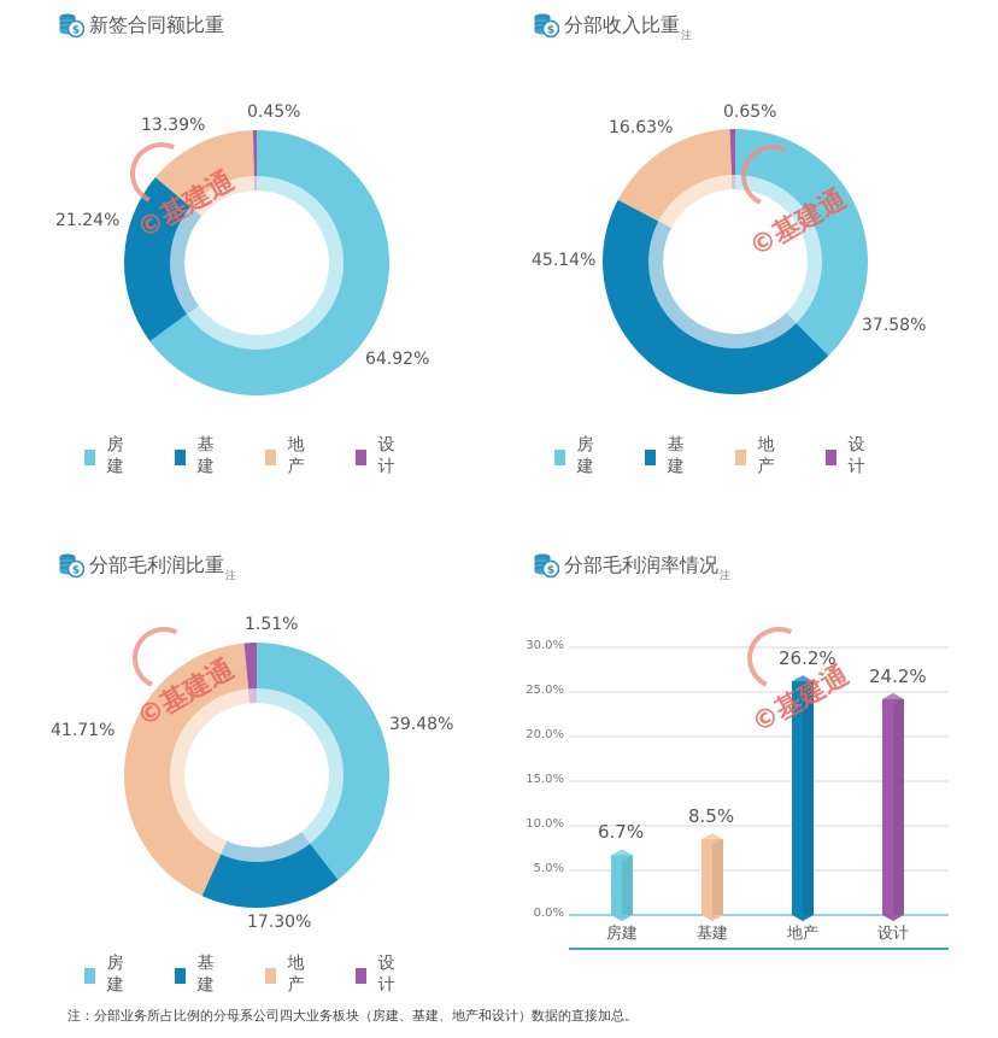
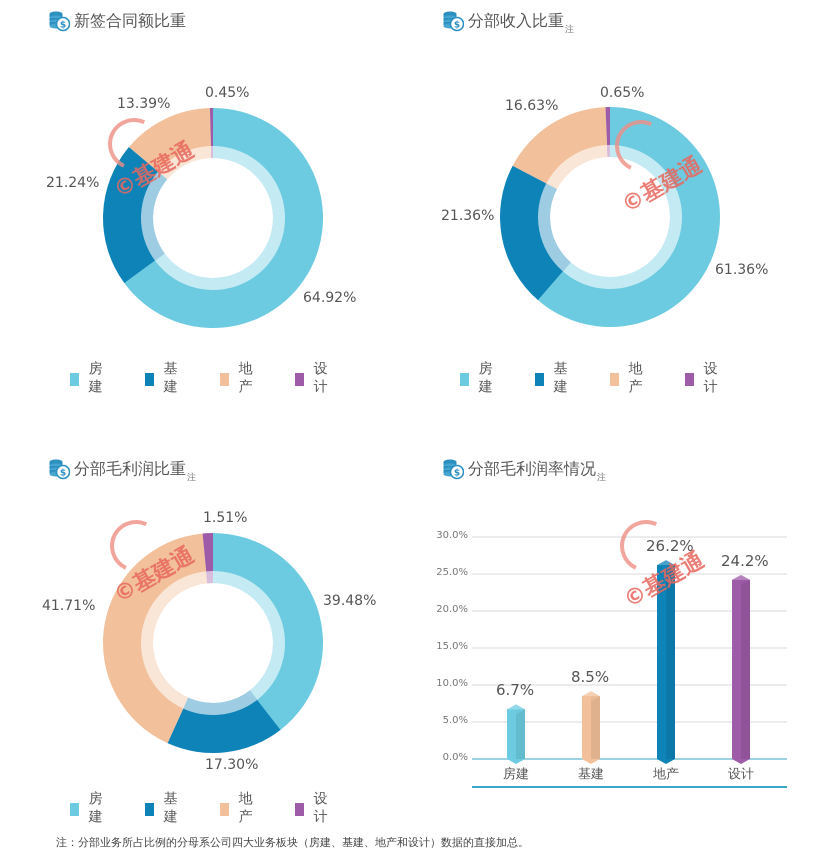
分部收入比重/房建: 37.58% -> 61.36%
分部收入比重/基建: 45.14% -> 21.36%
